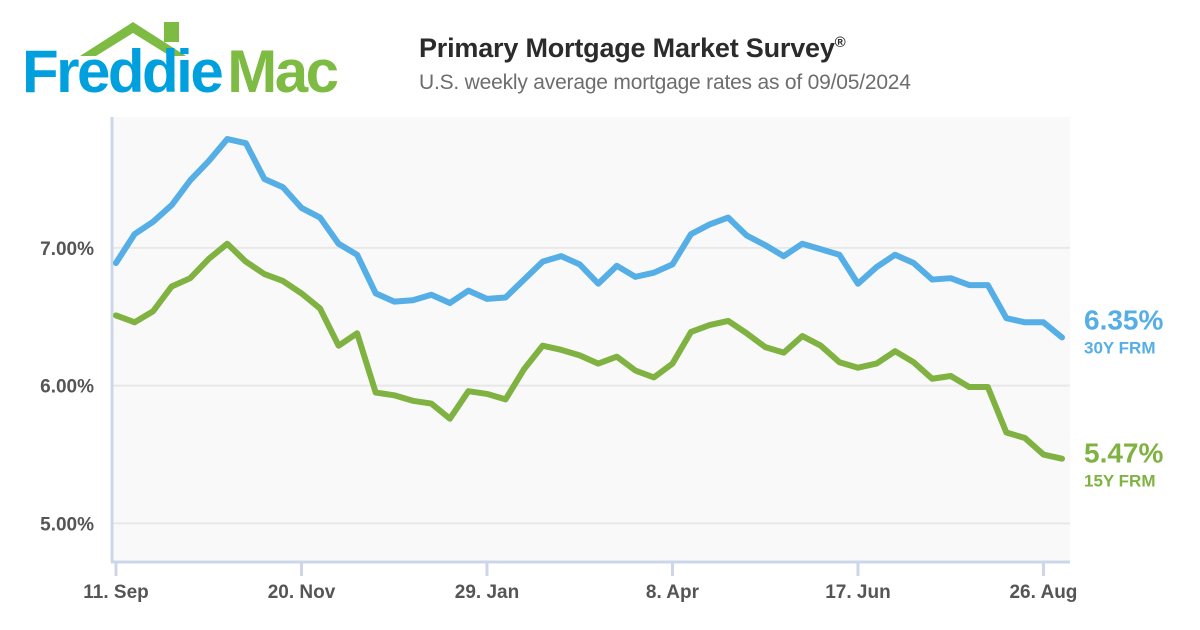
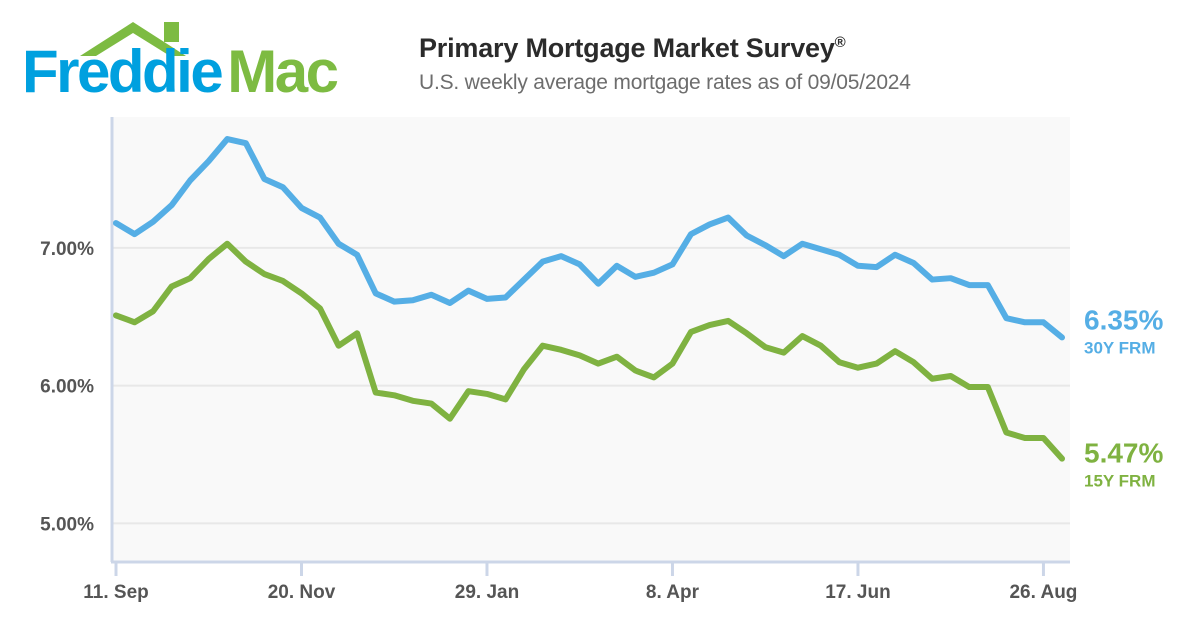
30Y FRM/11. Sep: 6.89% -> 7.18%
30Y FRM/17. Jun: 6.74% -> 6.87%
15Y FRM/26. Aug: 5.50% -> 5.62%
